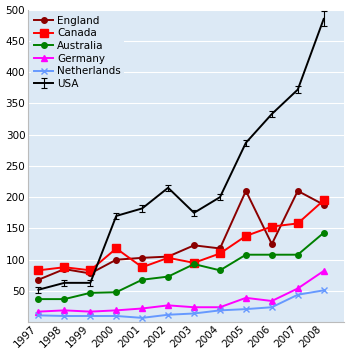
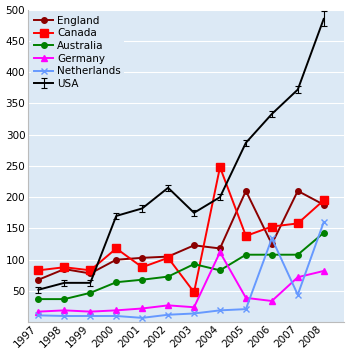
Australia/2000: 48 -> 64
Canada/2003: 95 -> 48
Canada/2004: 110 -> 248
Germany/2004: 24 -> 112
Netherlands/2006: 24 -> 134
Germany/2007: 54 -> 72
Netherlands/2008: 51 -> 160
